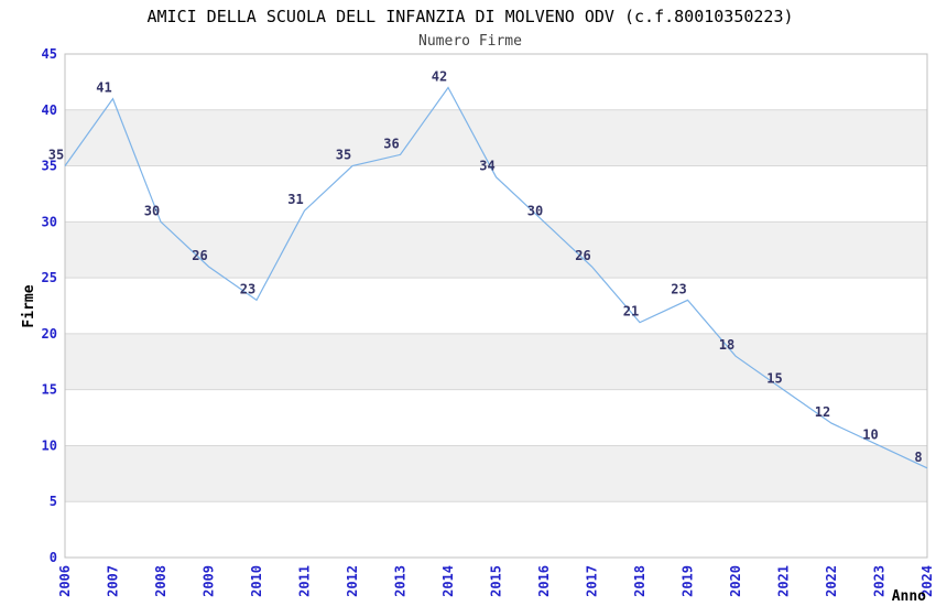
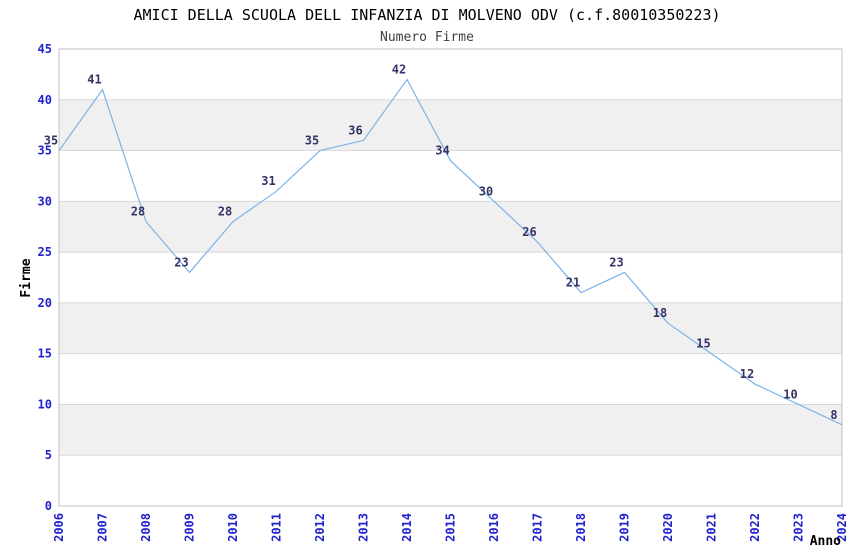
2008: 30 -> 28
2009: 26 -> 23
2010: 23 -> 28
